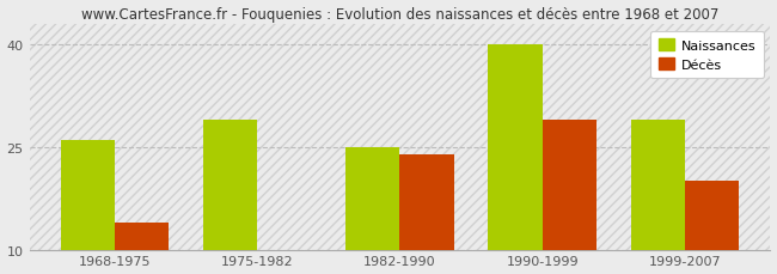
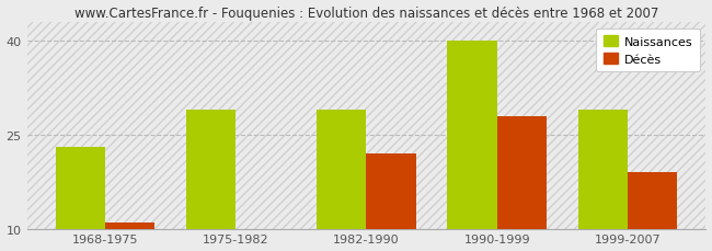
Naissances/1968-1975: 26 -> 23
Décès/1968-1975: 14 -> 11
Naissances/1982-1990: 25 -> 29
Décès/1982-1990: 24 -> 22
Décès/1990-1999: 29 -> 28
Décès/1999-2007: 20 -> 19
